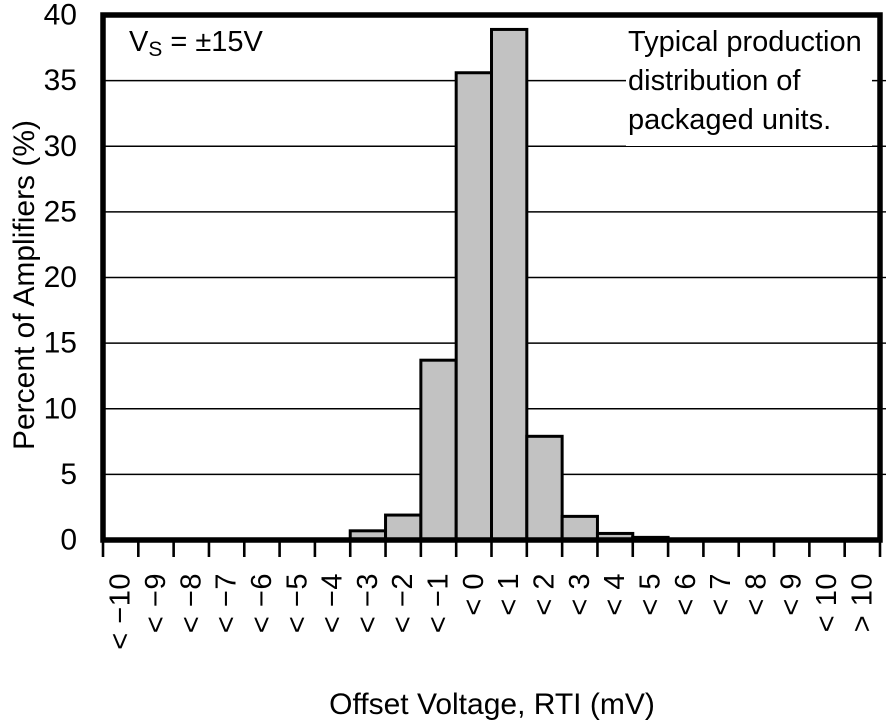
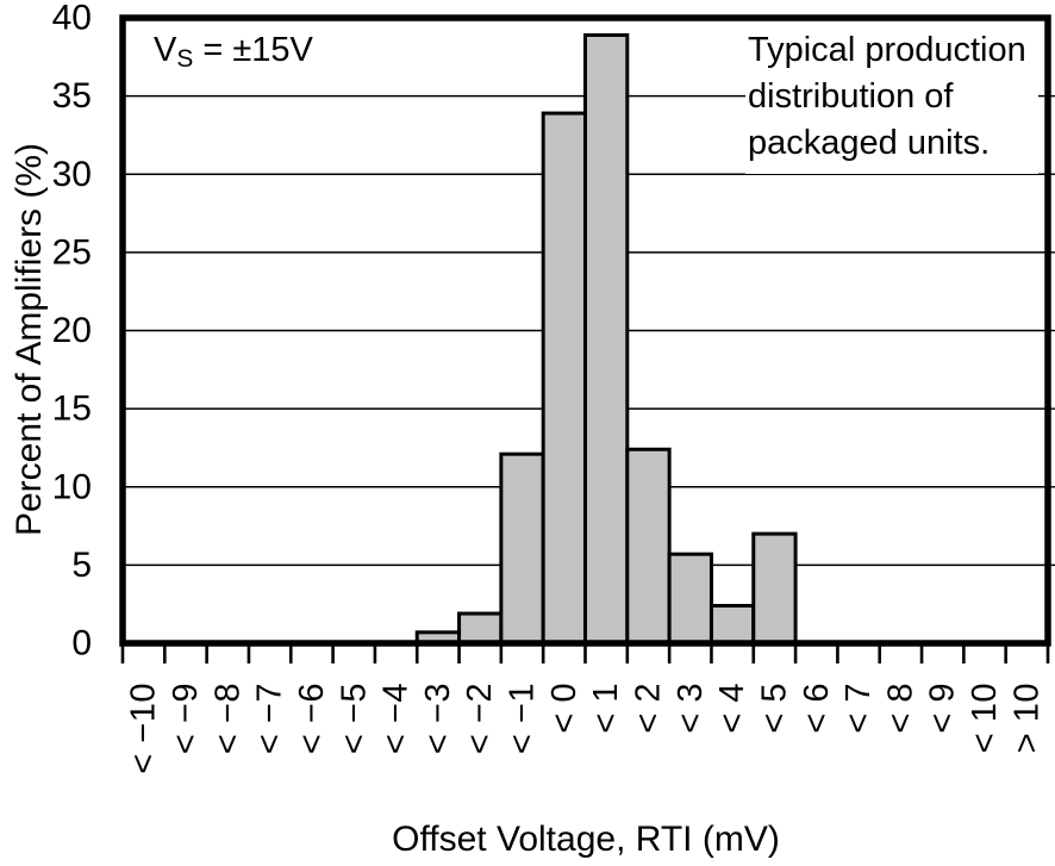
< −1: 13.7 -> 12.1
< 0: 35.6 -> 33.9
< 2: 7.9 -> 12.4
< 3: 1.8 -> 5.7
< 4: 0.5 -> 2.4
< 5: 0.2 -> 7.0
